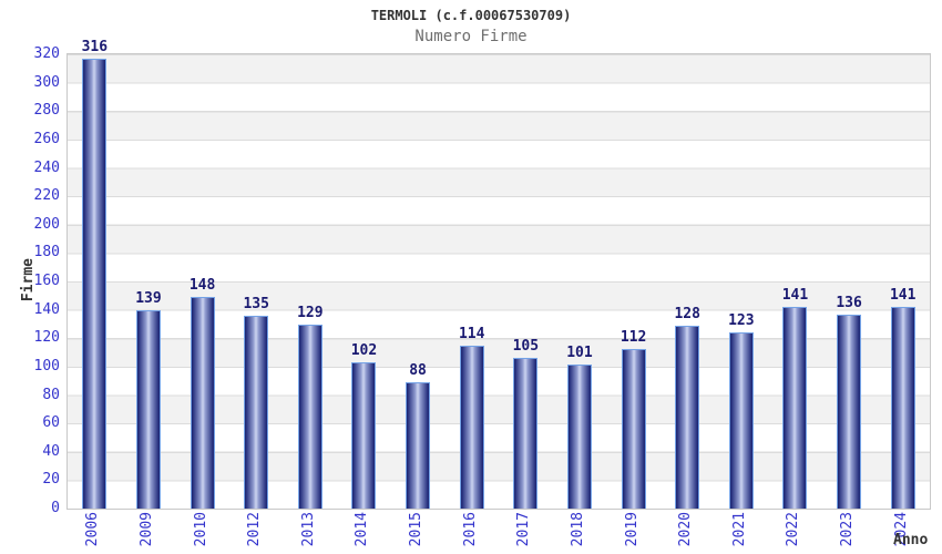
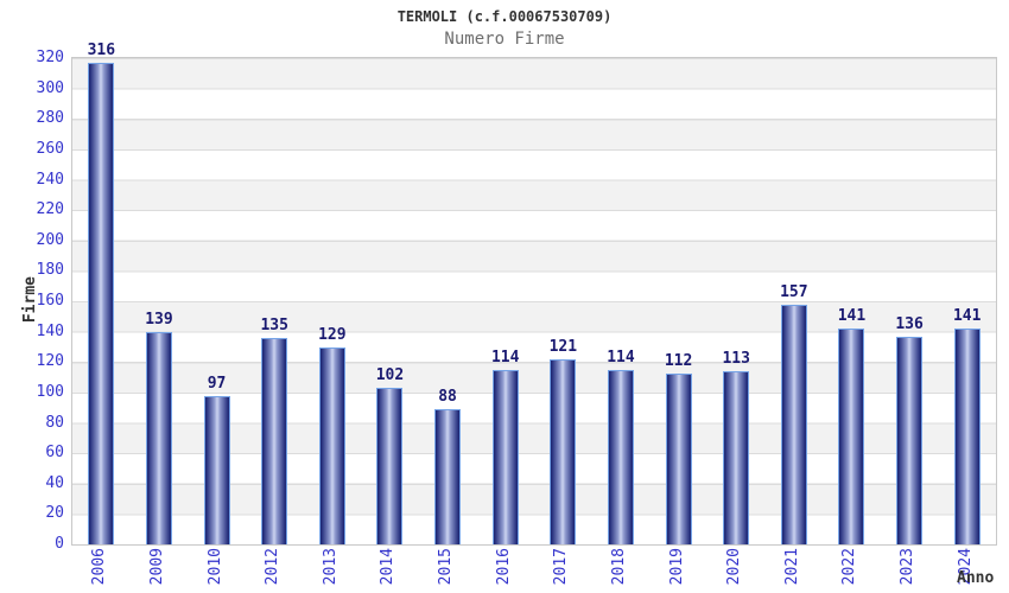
2010: 148 -> 97
2017: 105 -> 121
2018: 101 -> 114
2020: 128 -> 113
2021: 123 -> 157
